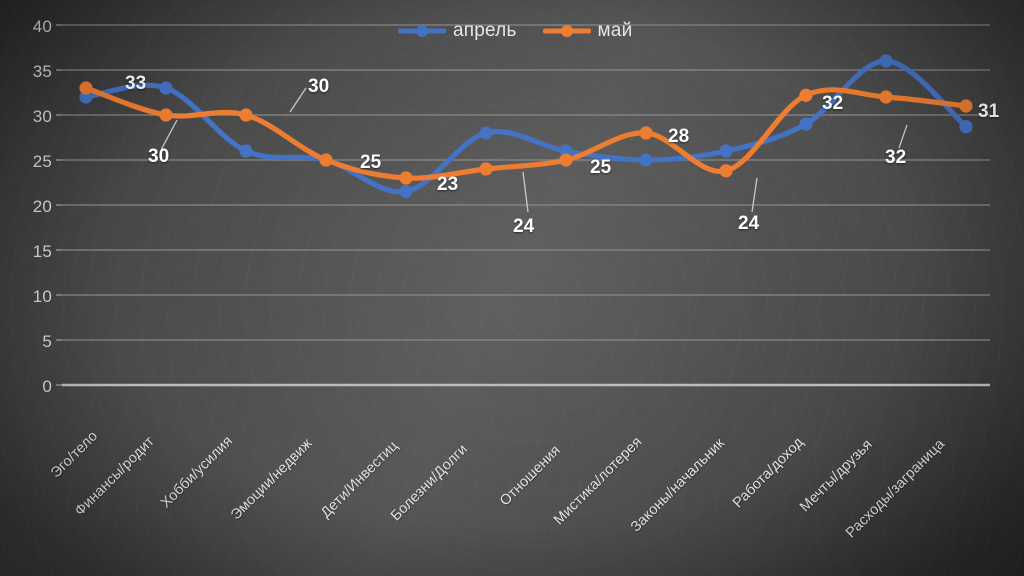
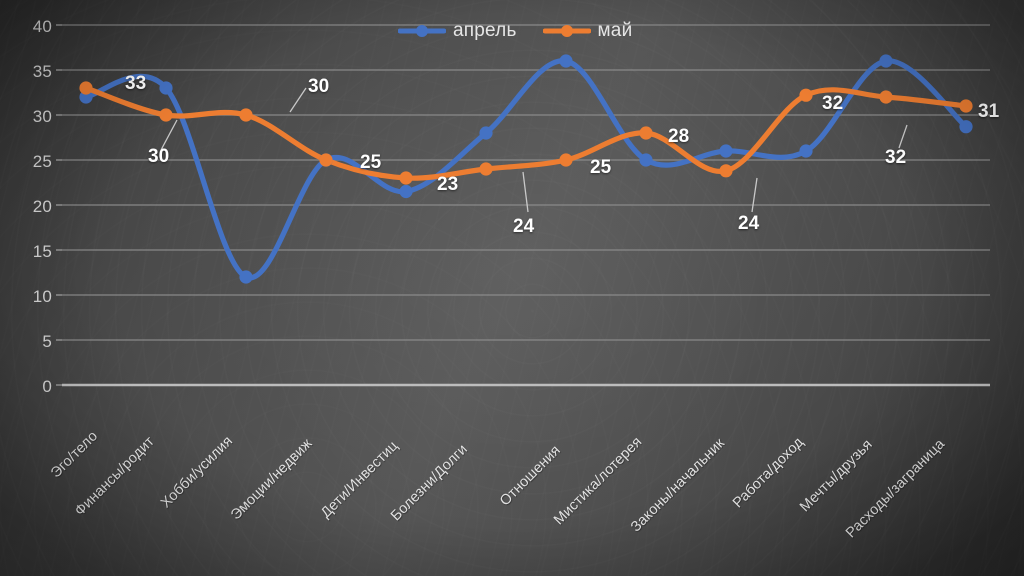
апрель/Хобби/усилия: 26 -> 12
апрель/Отношения: 26 -> 36
апрель/Работа/доход: 29 -> 26
